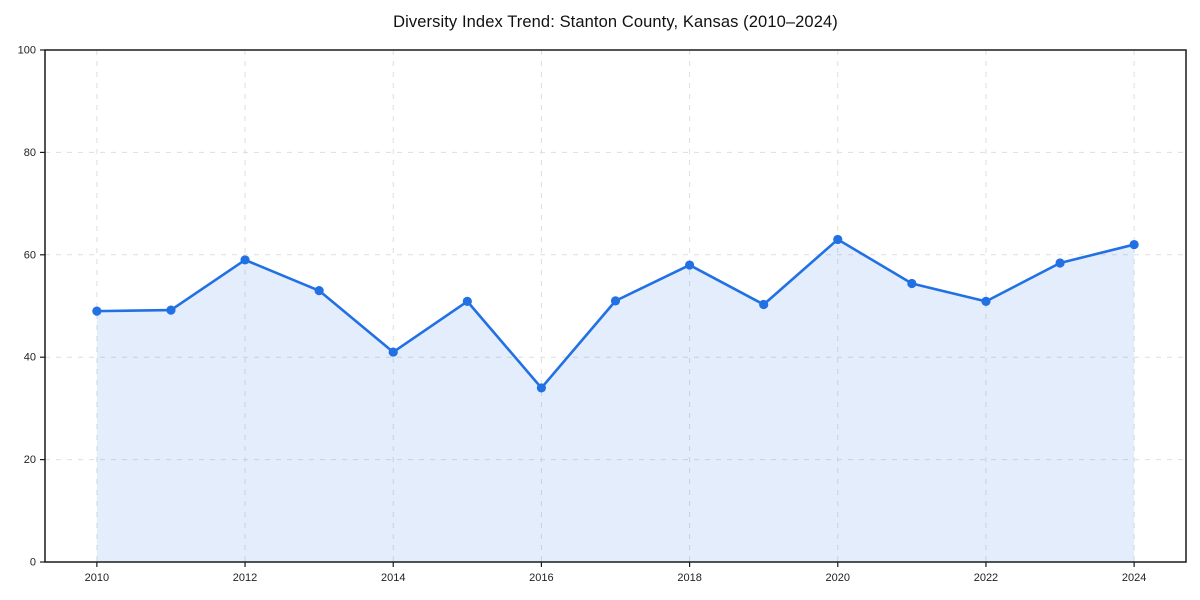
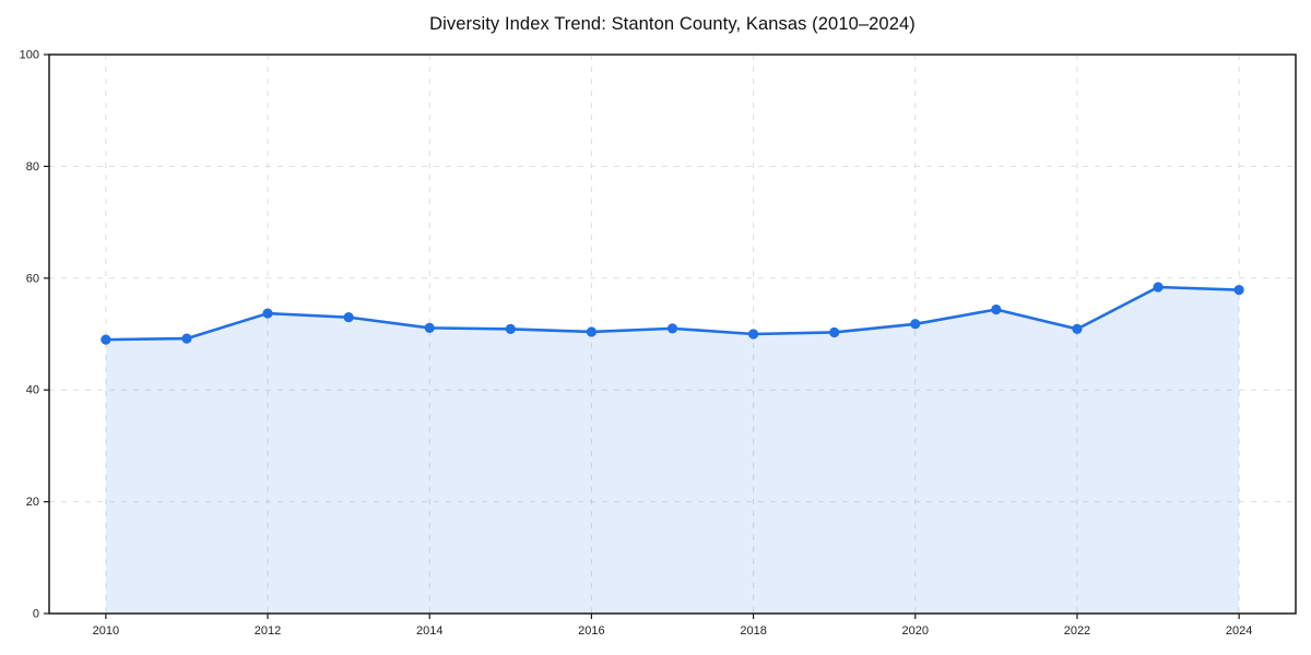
2012: 59 -> 54
2014: 41 -> 51
2016: 34 -> 50
2018: 58 -> 50
2020: 63 -> 52
2024: 62 -> 58
